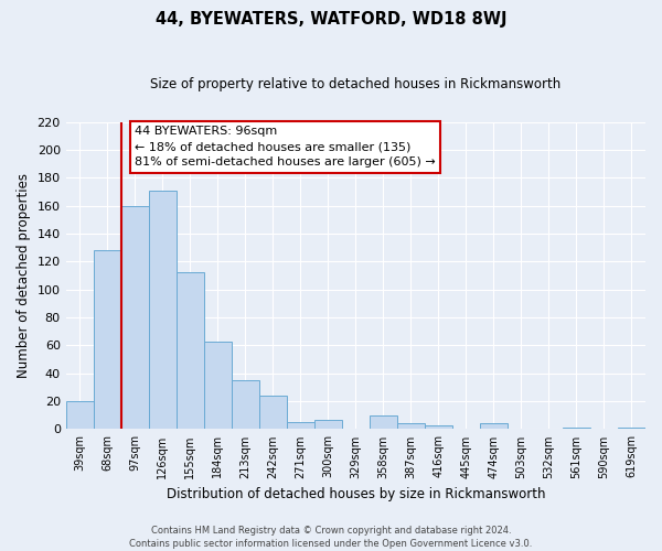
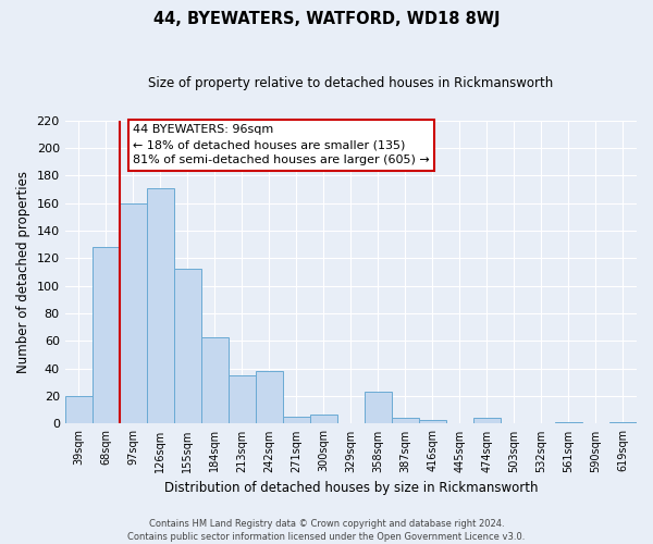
242sqm: 24 -> 38
358sqm: 10 -> 23
